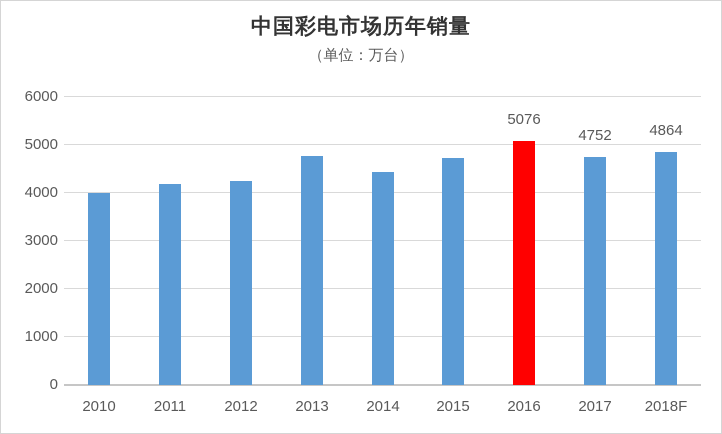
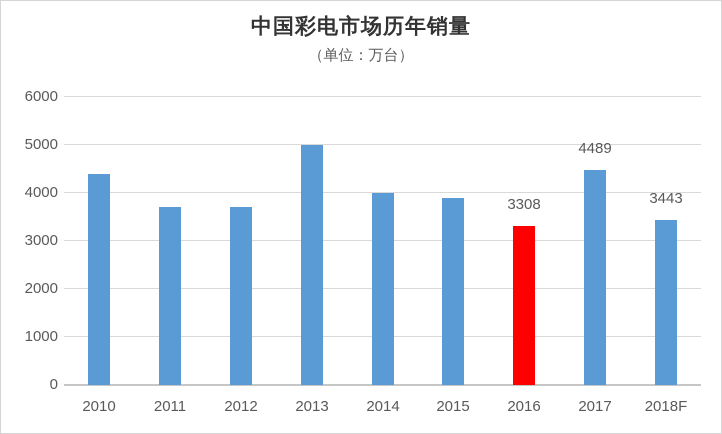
2010: 4000 -> 4400
2011: 4200 -> 3700
2012: 4300 -> 3700
2013: 4800 -> 5000
2014: 4400 -> 4000
2015: 4700 -> 3900
2016: 5076 -> 3308
2017: 4752 -> 4489
2018F: 4864 -> 3443
